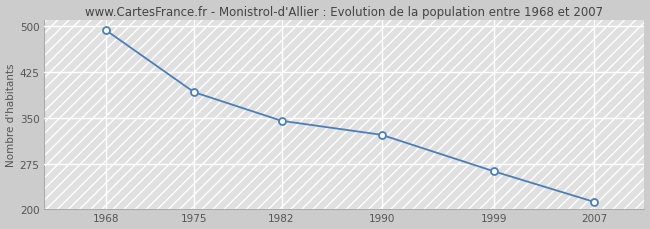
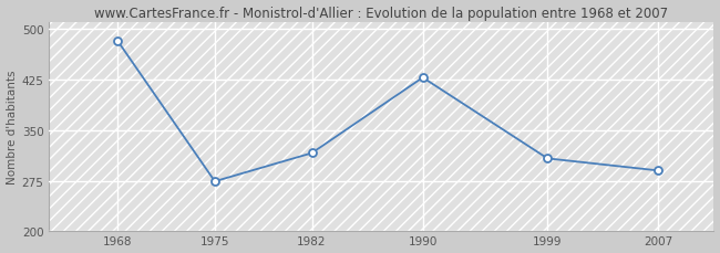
1968: 493 -> 482
1975: 392 -> 274
1982: 345 -> 316
1990: 322 -> 428
1999: 262 -> 308
2007: 212 -> 290
